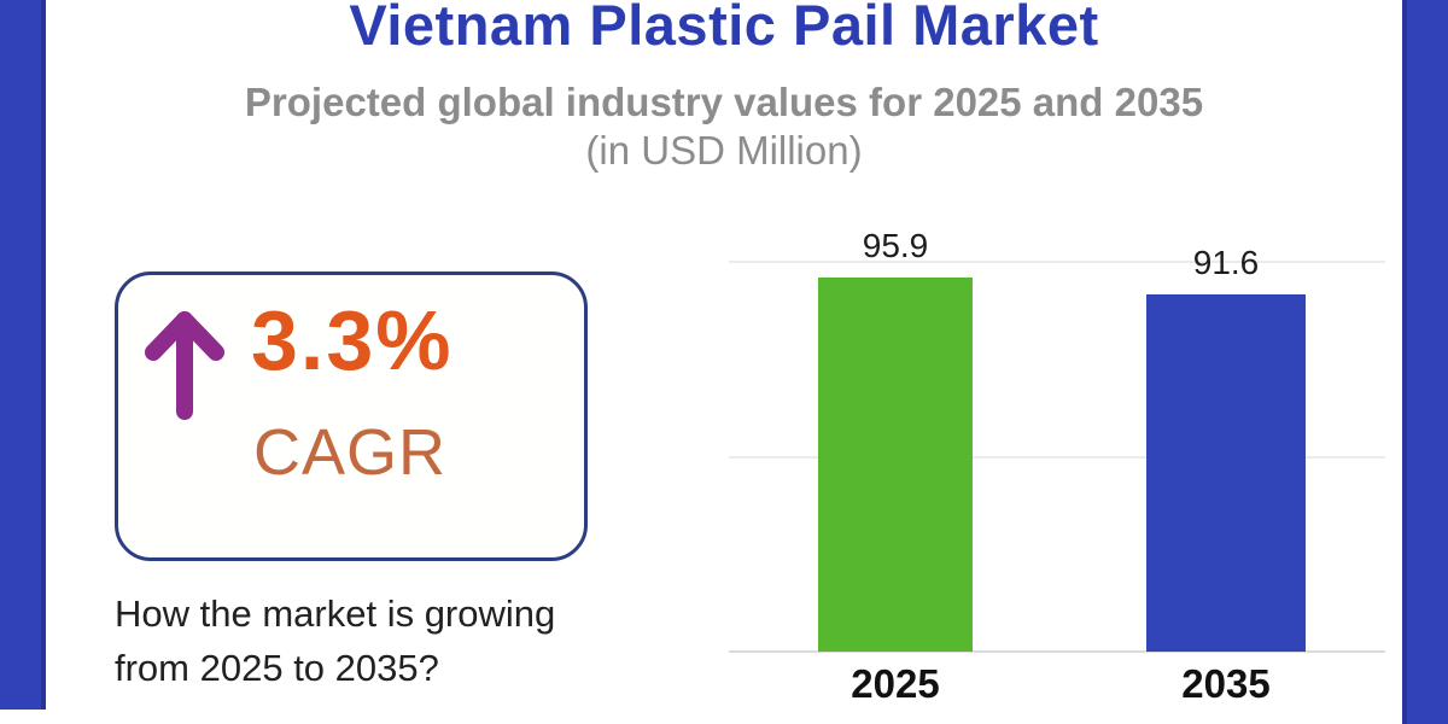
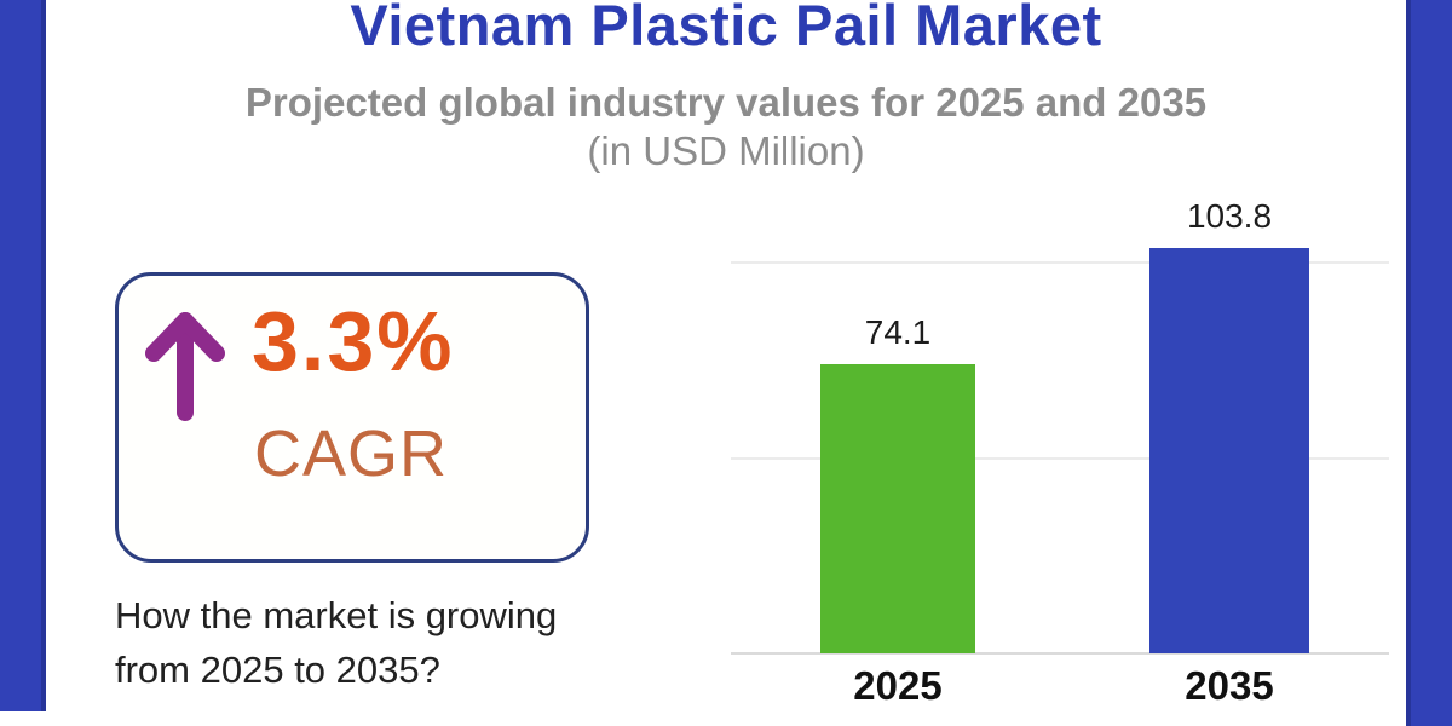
2025: 95.9 -> 74.1
2035: 91.6 -> 103.8
